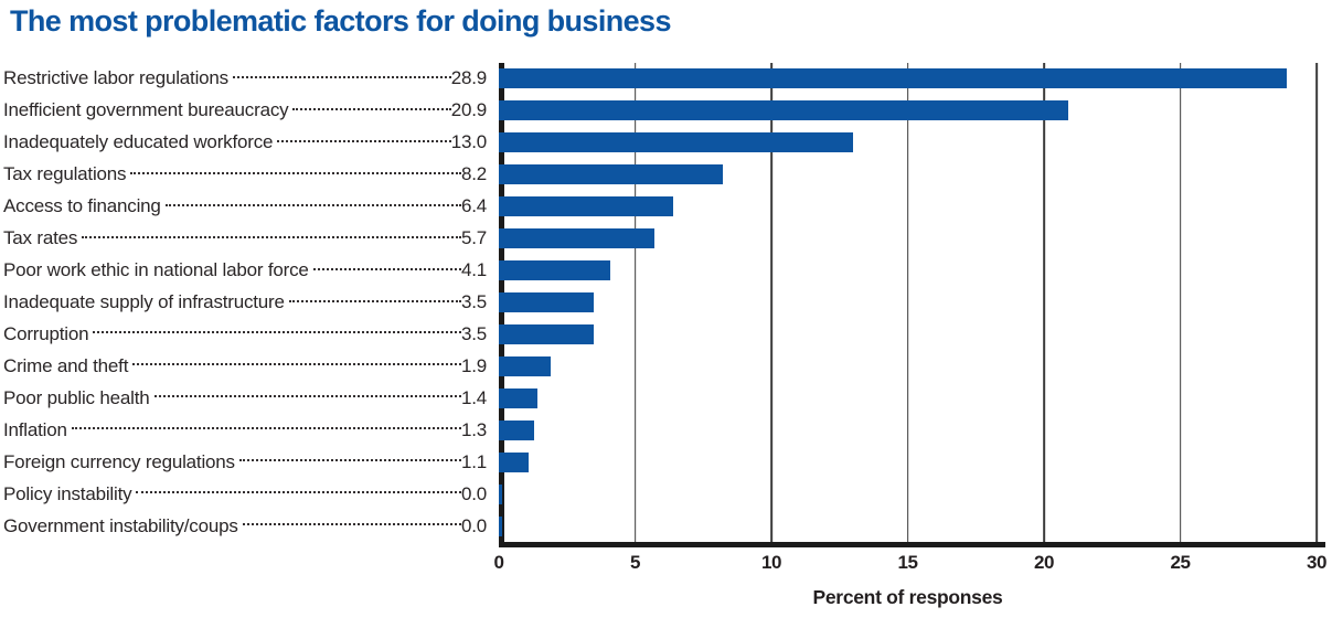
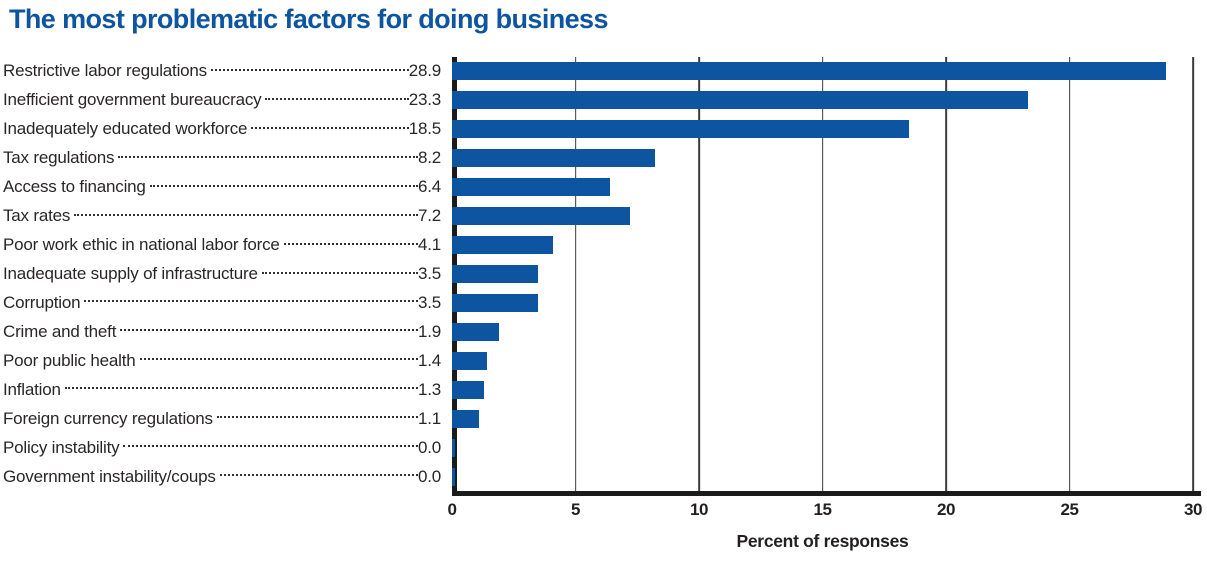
Inefficient government bureaucracy: 20.9 -> 23.3
Inadequately educated workforce: 13.0 -> 18.5
Tax rates: 5.7 -> 7.2
